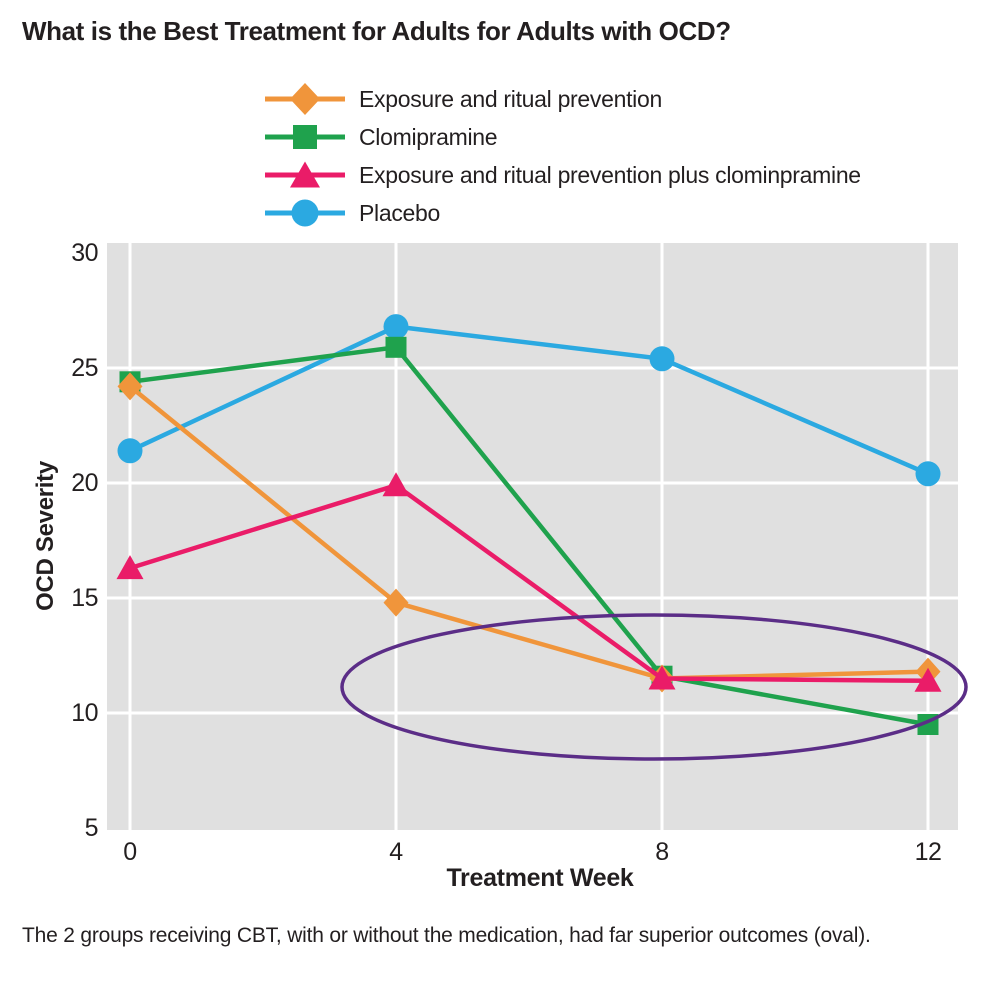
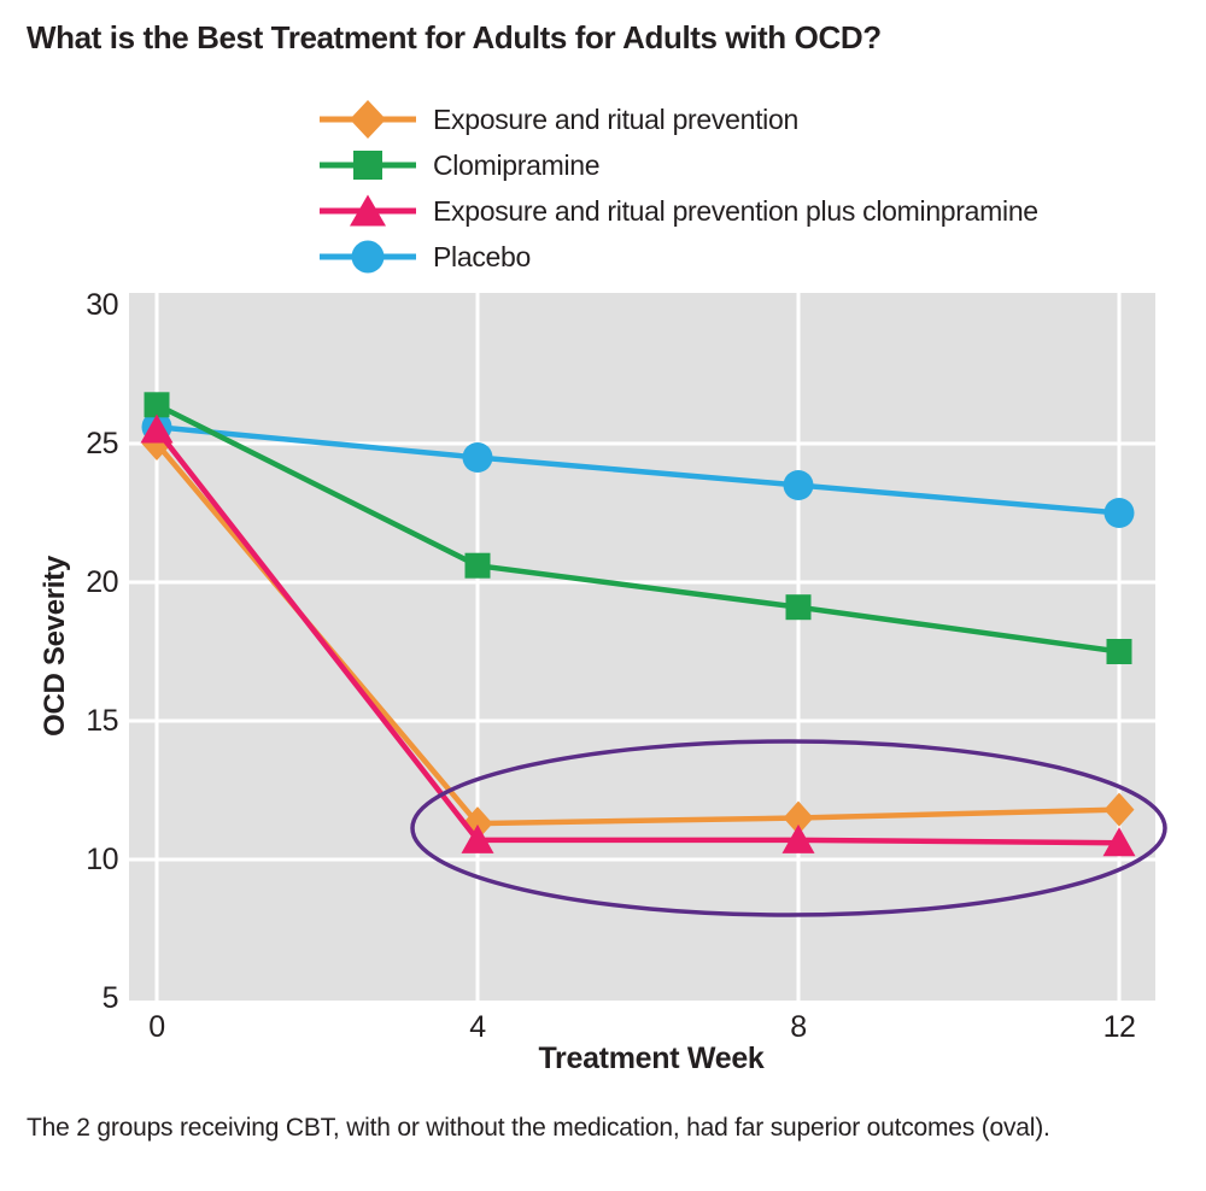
Exposure and ritual prevention/0: 24.2 -> 25.0
Clomipramine/0: 24.4 -> 26.4
Exposure and ritual prevention plus clominpramine/0: 16.3 -> 25.5
Placebo/0: 21.4 -> 25.6
Exposure and ritual prevention/4: 14.8 -> 11.3
Clomipramine/4: 25.9 -> 20.6
Exposure and ritual prevention plus clominpramine/4: 19.9 -> 10.7
Placebo/4: 26.8 -> 24.5
Clomipramine/8: 11.6 -> 19.1
Exposure and ritual prevention plus clominpramine/8: 11.5 -> 10.7
Placebo/8: 25.4 -> 23.5
Clomipramine/12: 9.5 -> 17.5
Exposure and ritual prevention plus clominpramine/12: 11.4 -> 10.6
Placebo/12: 20.4 -> 22.5
